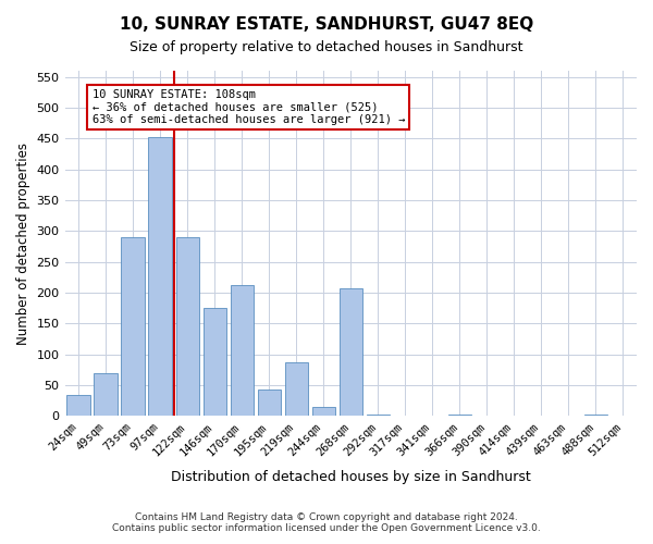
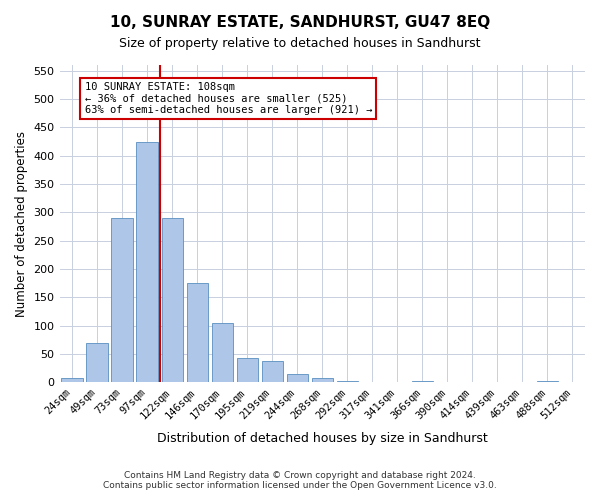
24sqm: 34 -> 7
97sqm: 452 -> 425
170sqm: 212 -> 105
219sqm: 88 -> 38
268sqm: 208 -> 8
